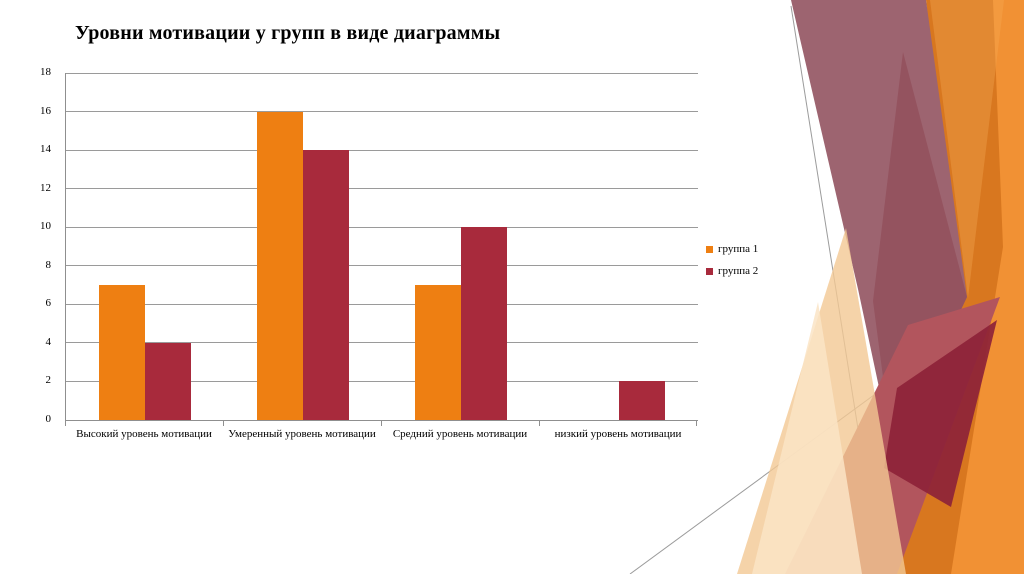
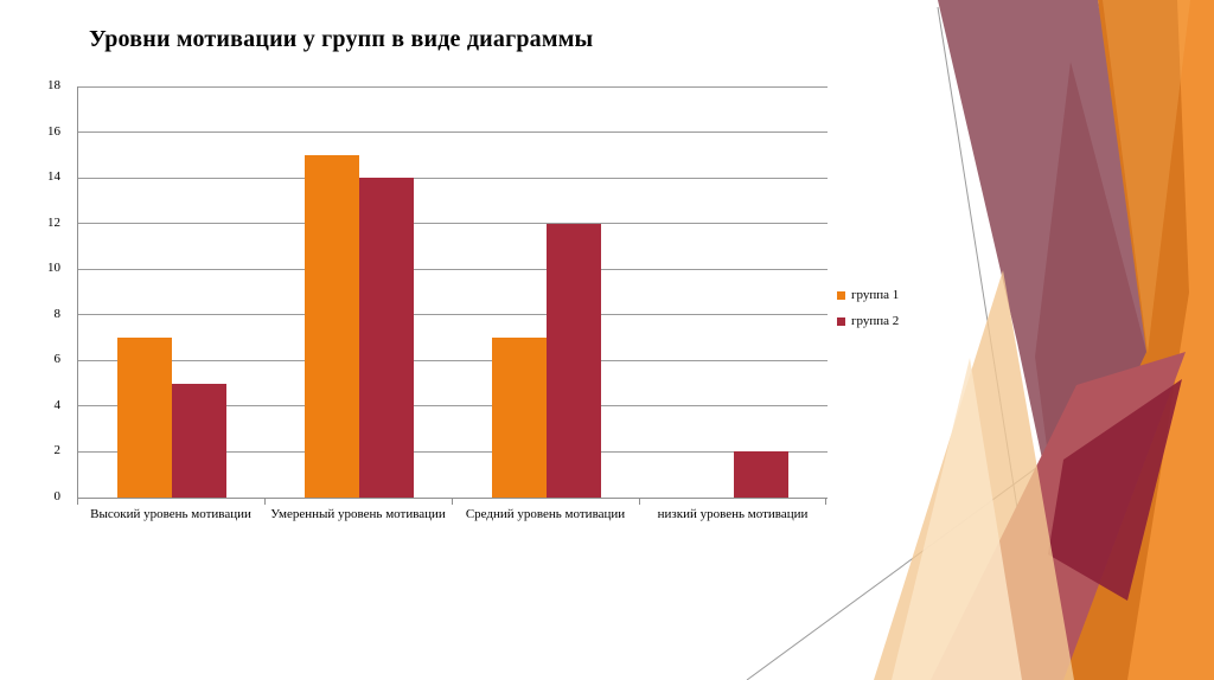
группа 2/Высокий уровень мотивации: 4 -> 5
группа 1/Умеренный уровень мотивации: 16 -> 15
группа 2/Средний уровень мотивации: 10 -> 12
